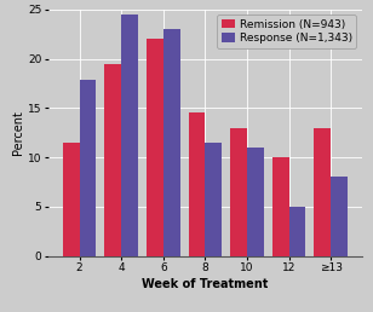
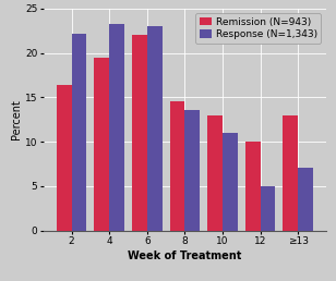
Remission (N=943)/2: 11.5 -> 16.4
Response (N=1,343)/2: 17.8 -> 22.2
Response (N=1,343)/4: 24.5 -> 23.2
Response (N=1,343)/8: 11.5 -> 13.6
Response (N=1,343)/≥13: 8.0 -> 7.0
